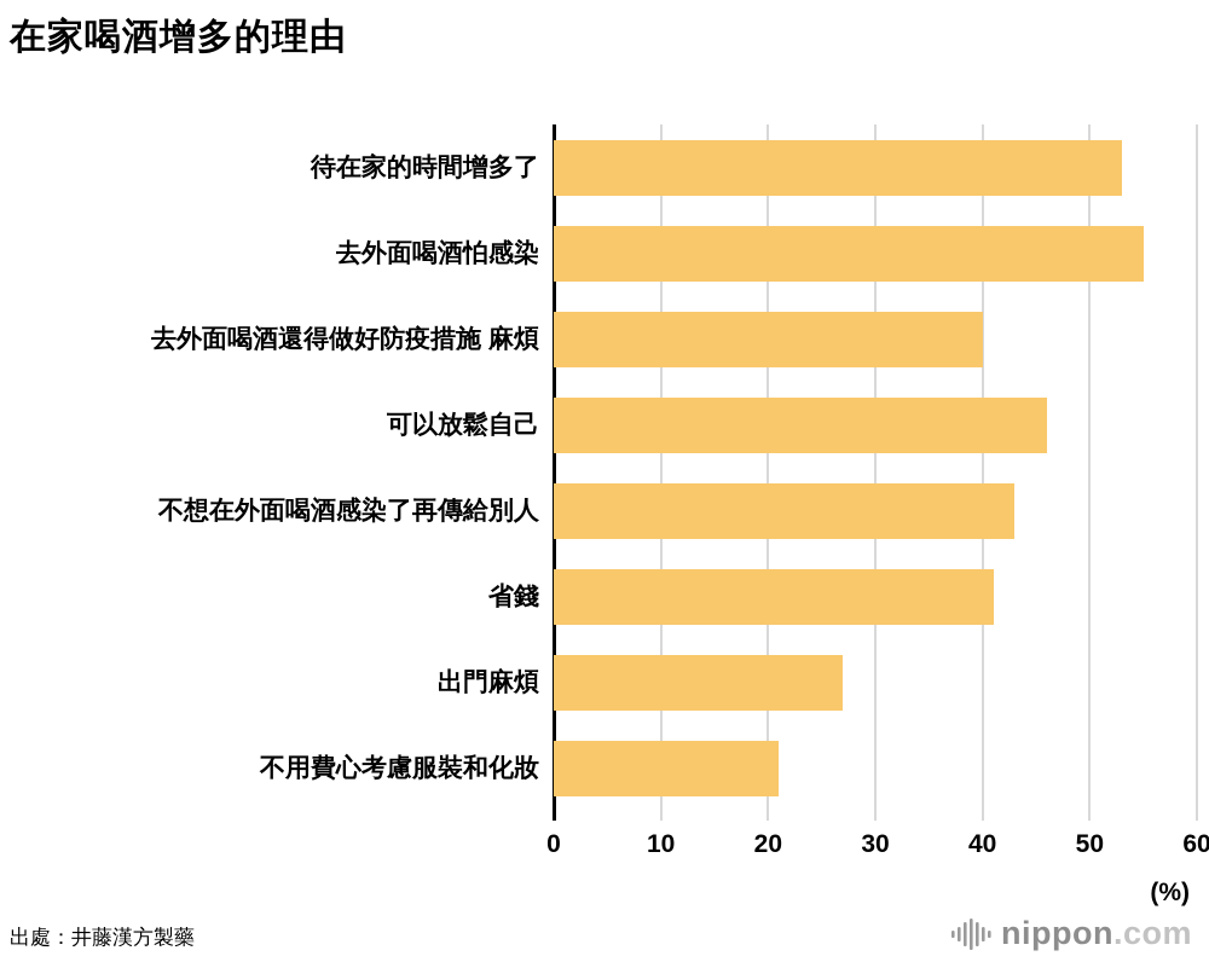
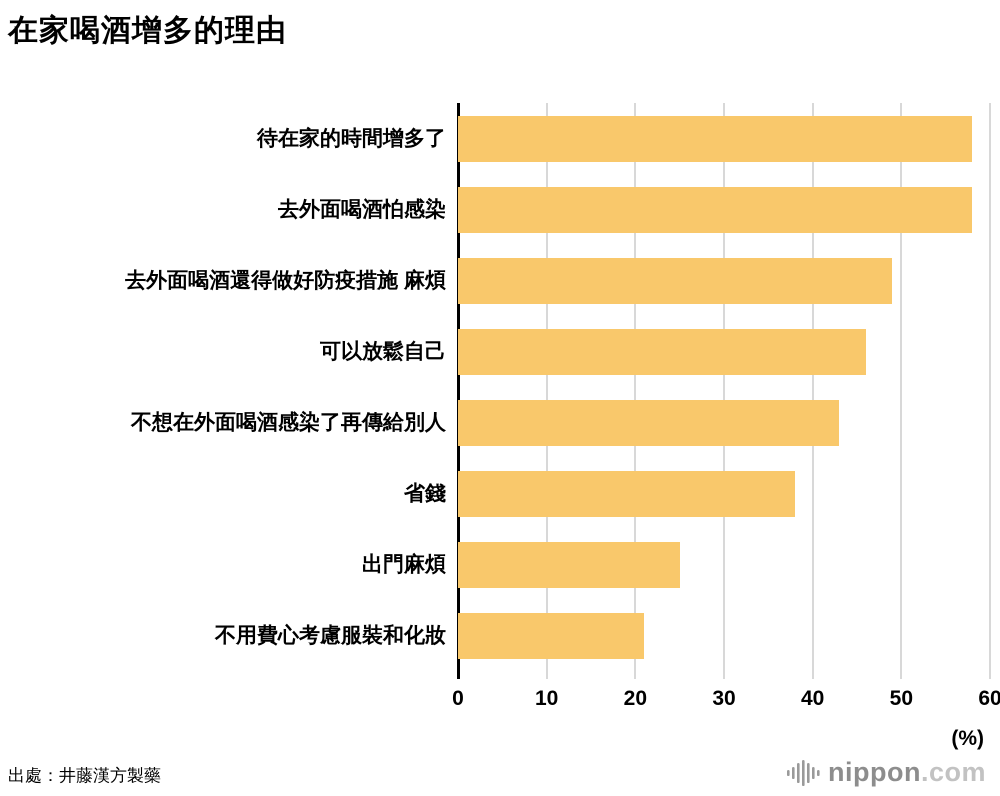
待在家的時間增多了: 53 -> 58
去外面喝酒怕感染: 55 -> 58
去外面喝酒還得做好防疫措施 麻煩: 40 -> 49
省錢: 41 -> 38
出門麻煩: 27 -> 25
